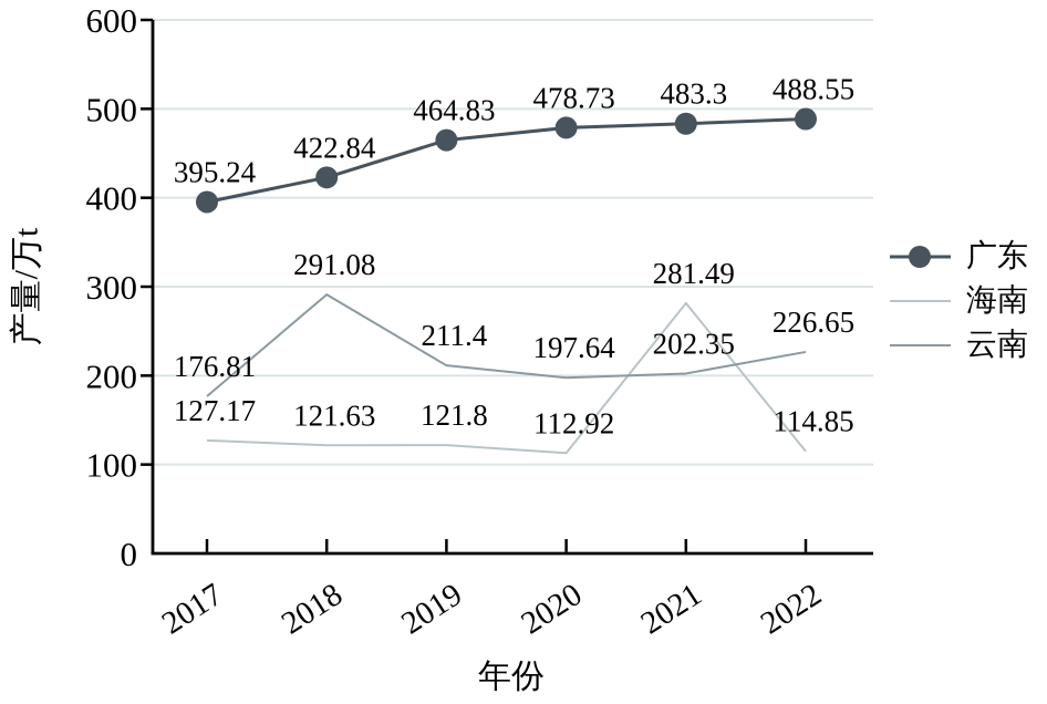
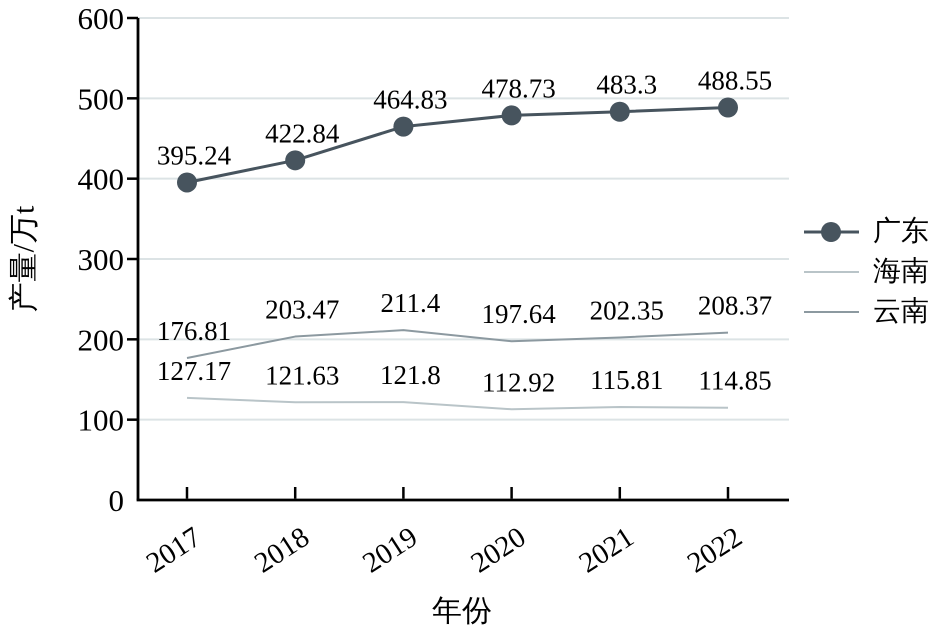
云南/2018: 291.08 -> 203.47
海南/2021: 281.49 -> 115.81
云南/2022: 226.65 -> 208.37
